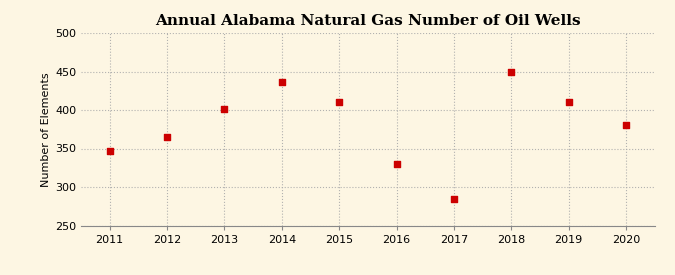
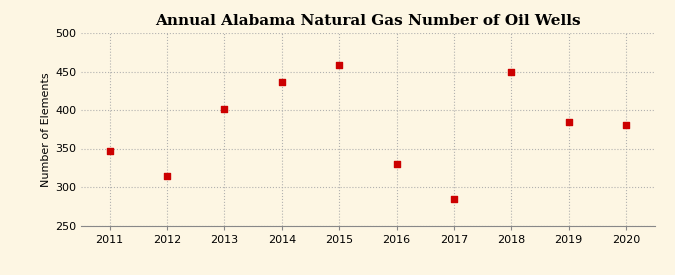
2012: 365 -> 314
2015: 410 -> 458
2019: 410 -> 384
